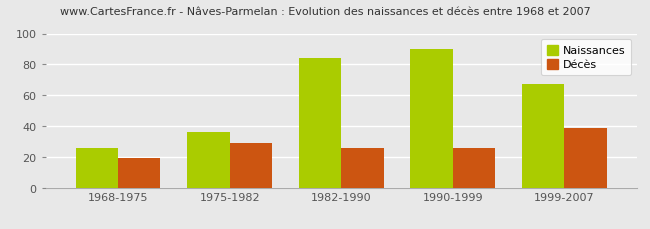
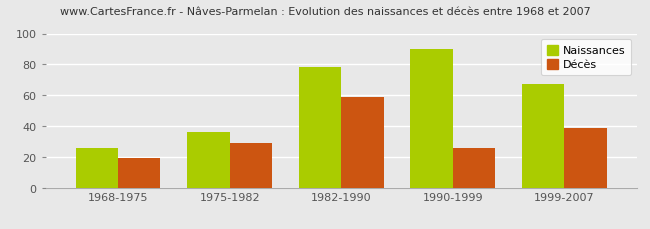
Naissances/1982-1990: 84 -> 78
Décès/1982-1990: 26 -> 59
